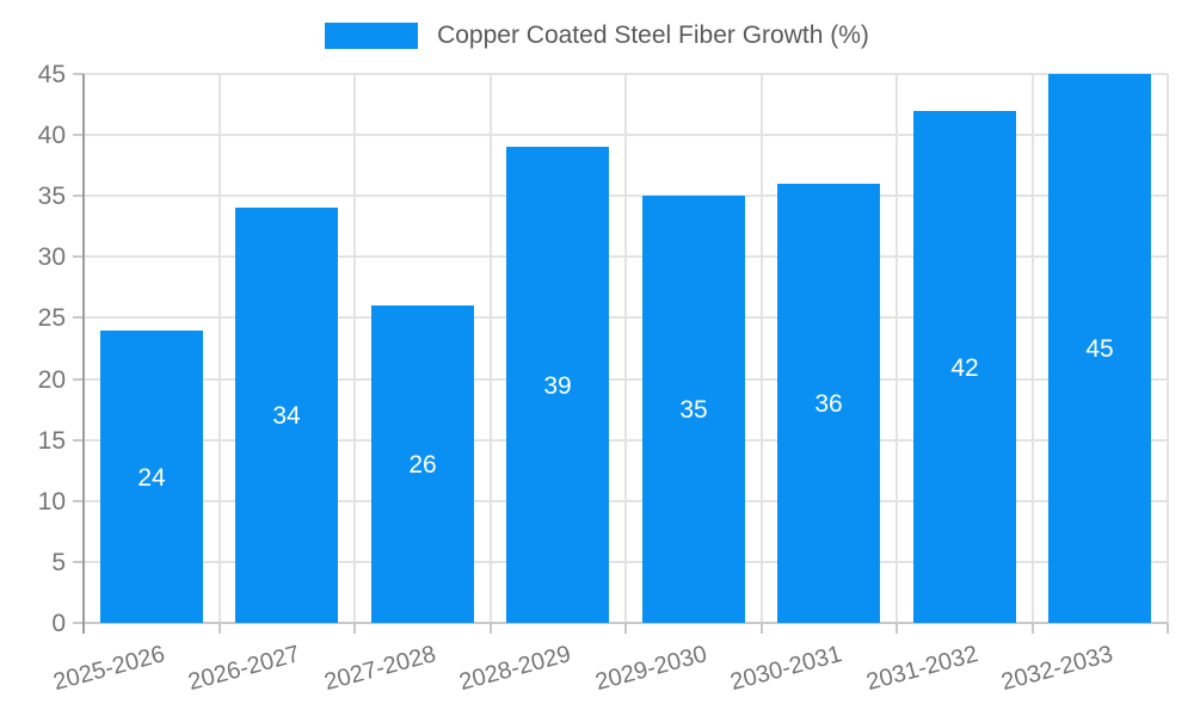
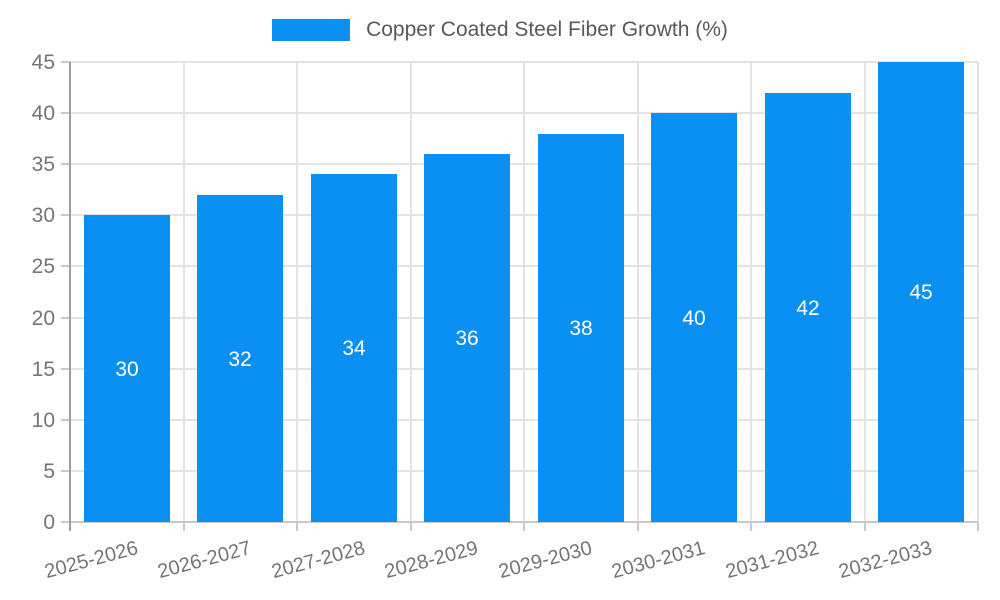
2025-2026: 24 -> 30
2026-2027: 34 -> 32
2027-2028: 26 -> 34
2028-2029: 39 -> 36
2029-2030: 35 -> 38
2030-2031: 36 -> 40
